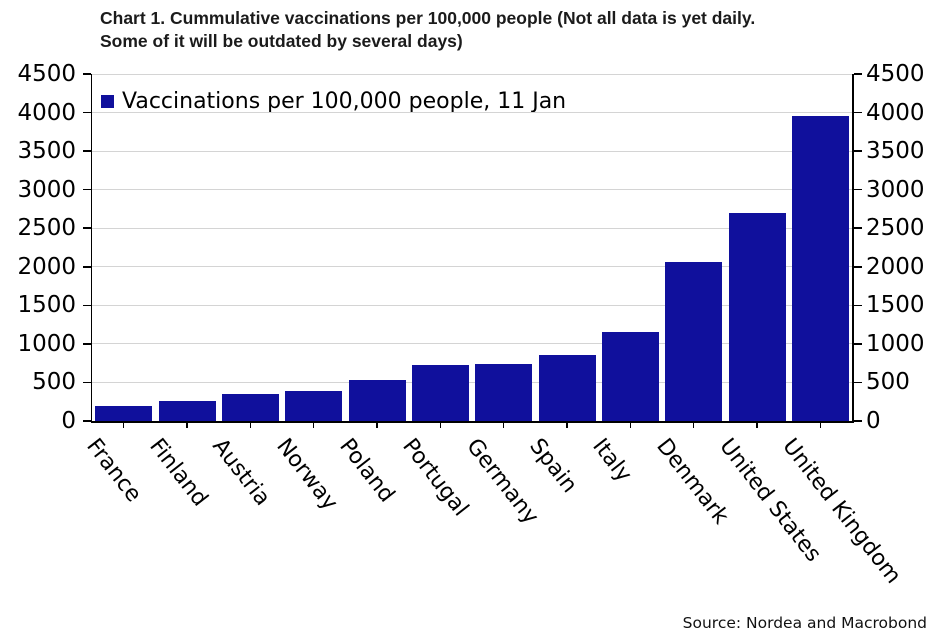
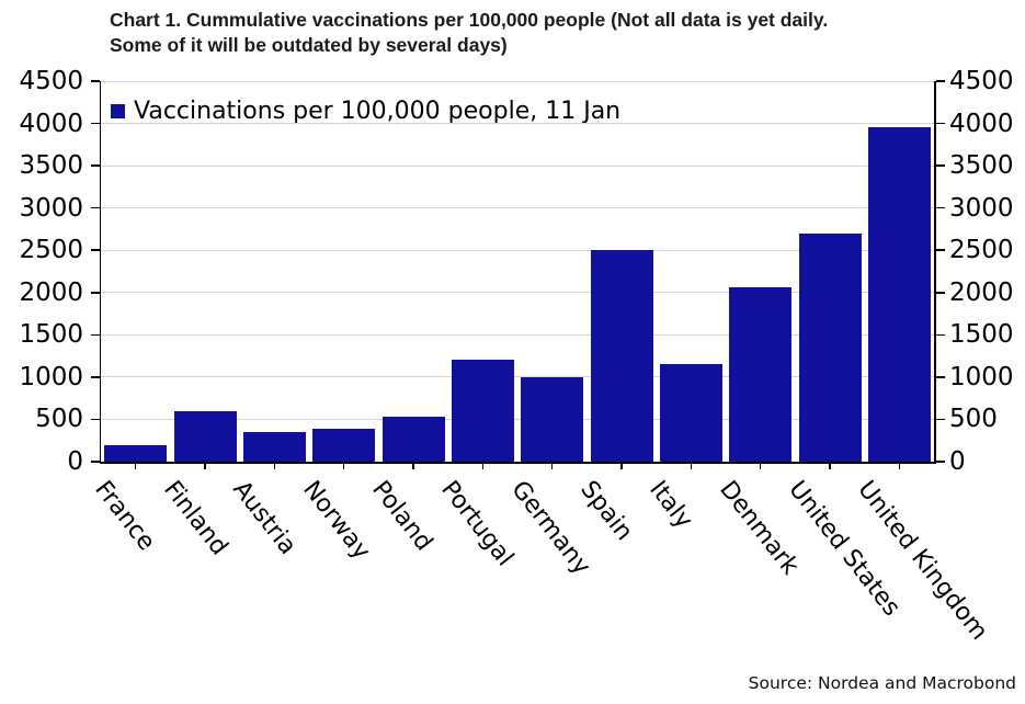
Finland: 300 -> 600
Portugal: 700 -> 1200
Germany: 700 -> 1000
Spain: 900 -> 2500
